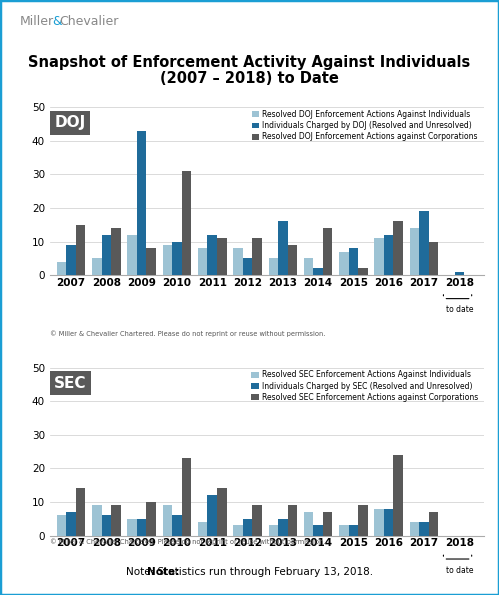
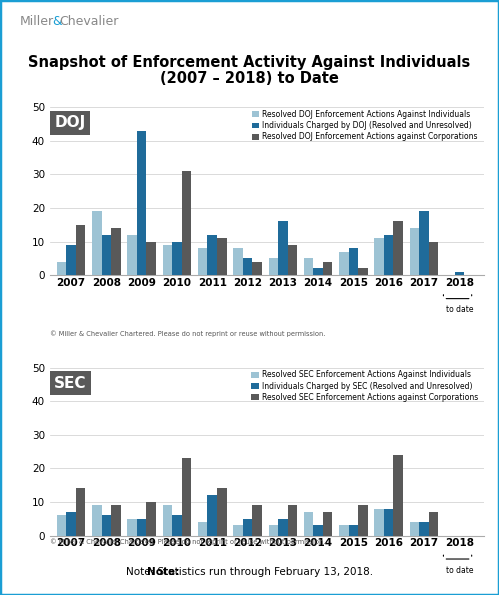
Resolved DOJ Enforcement Actions Against Individuals/2008: 5 -> 19
Resolved DOJ Enforcement Actions against Corporations/2009: 8 -> 10
Resolved DOJ Enforcement Actions against Corporations/2012: 11 -> 4
Resolved DOJ Enforcement Actions against Corporations/2014: 14 -> 4
